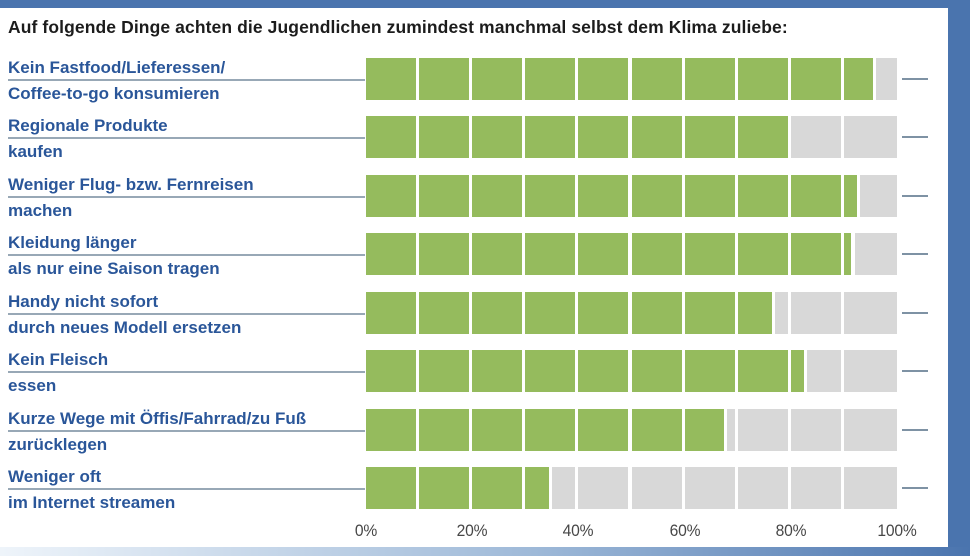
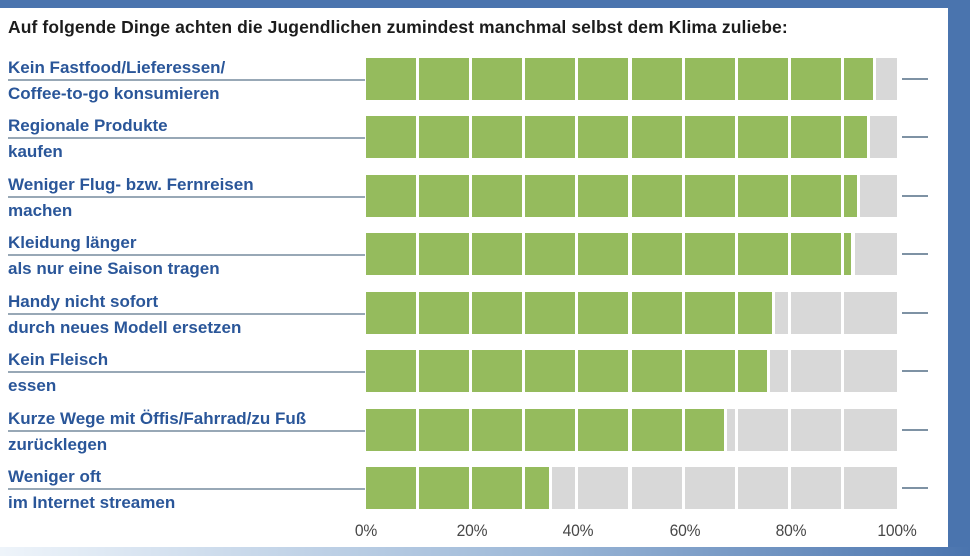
Regionale Produkte kaufen: 80% -> 95%
Kein Fleisch essen: 83% -> 76%
